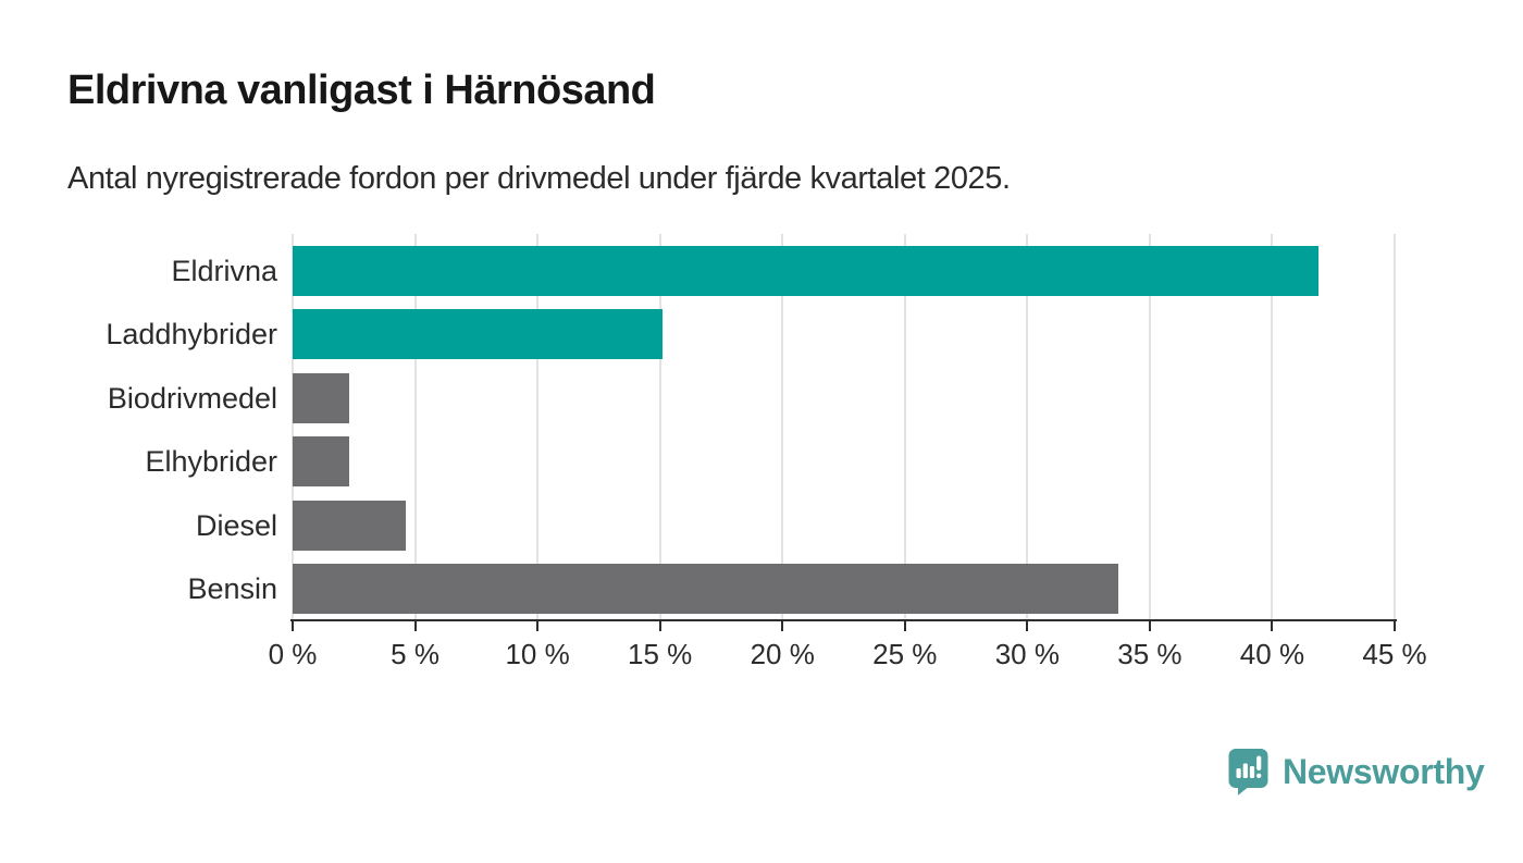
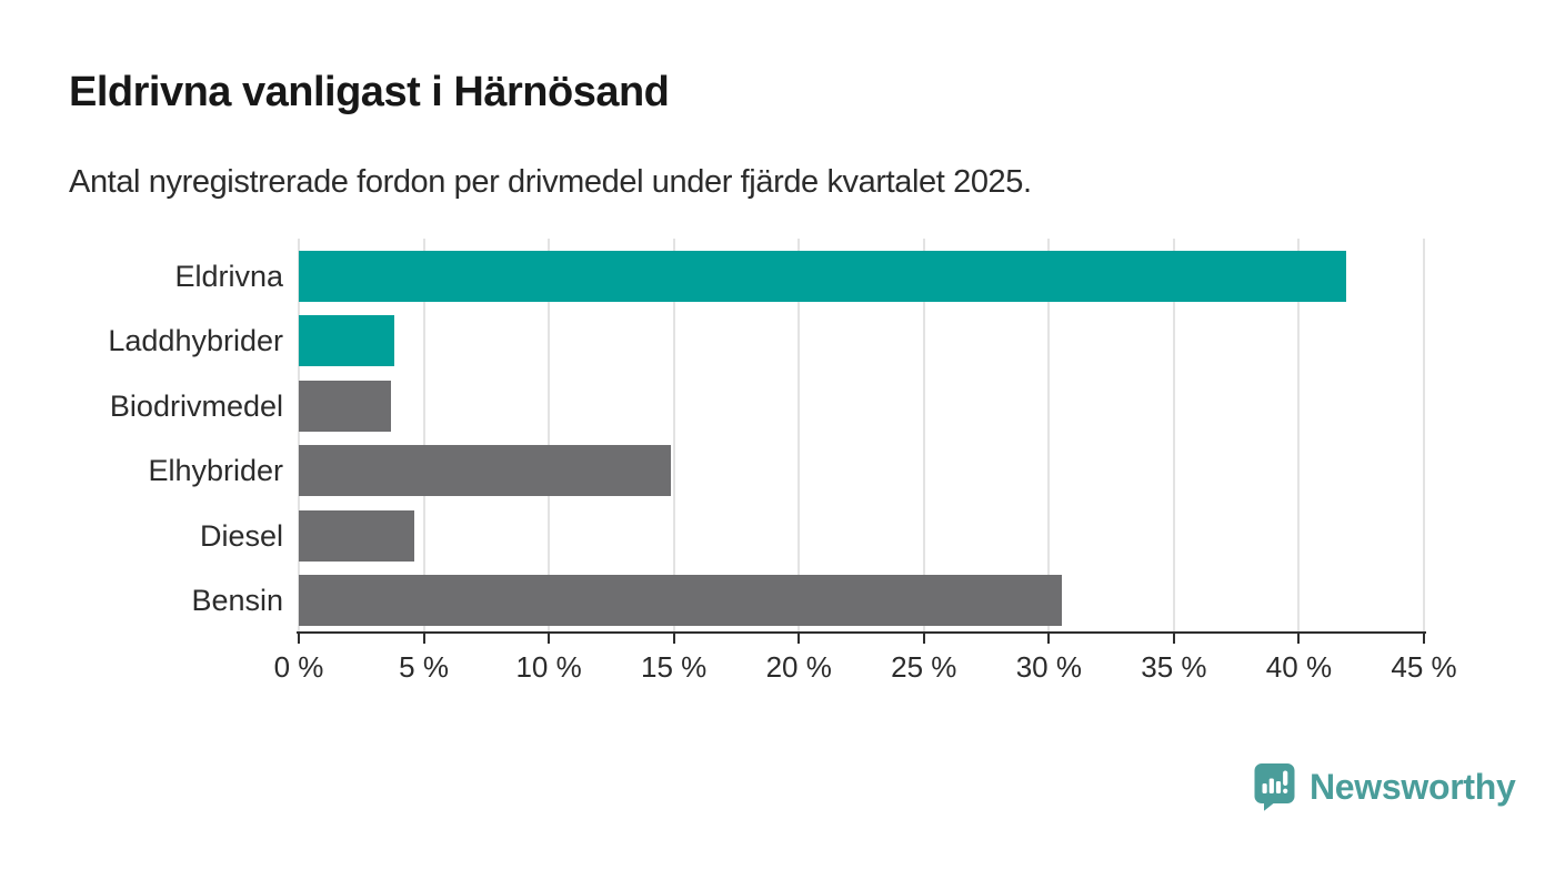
Laddhybrider: 15.1% -> 3.8%
Biodrivmedel: 2.3% -> 3.7%
Elhybrider: 2.3% -> 14.9%
Bensin: 33.7% -> 30.5%
